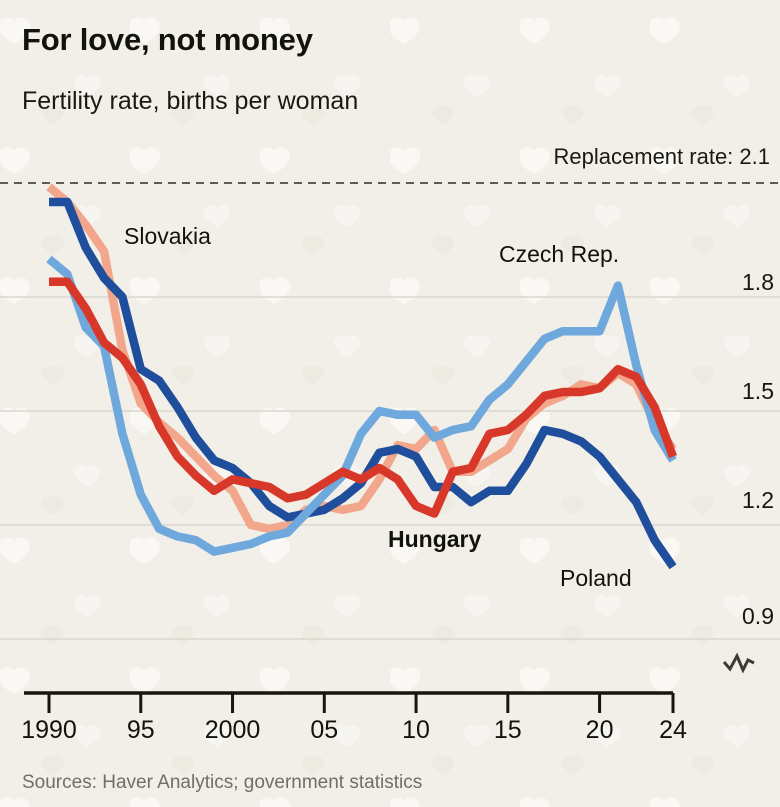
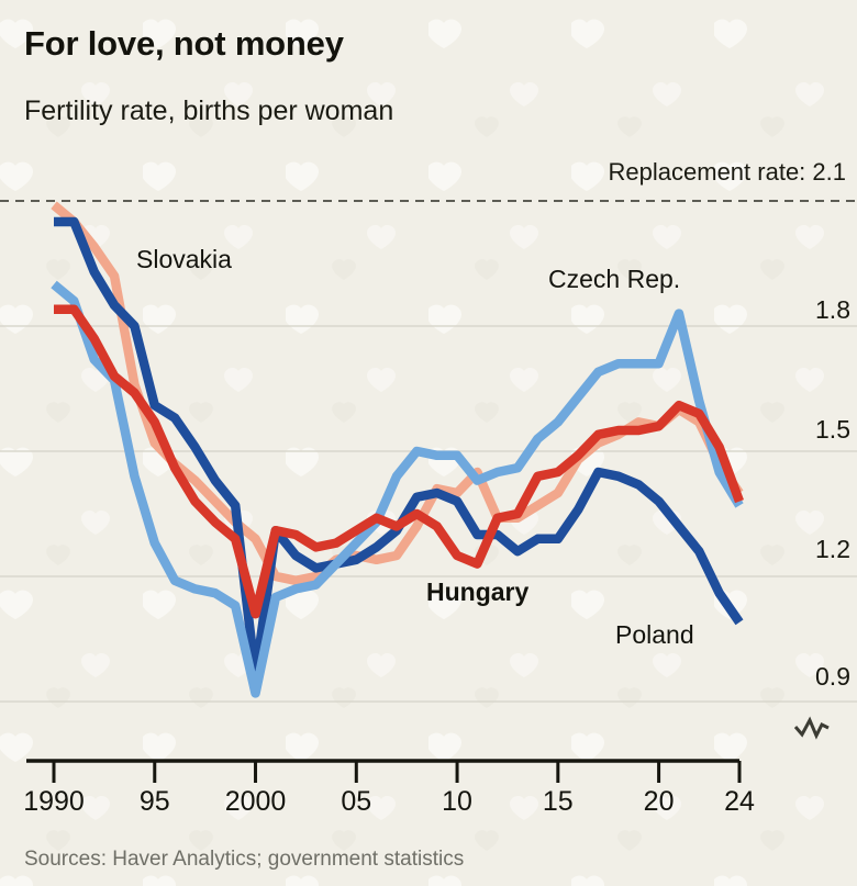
Poland/2000: 1.35 -> 0.96
Hungary/2000: 1.32 -> 1.11
Czech Rep./2000: 1.14 -> 0.92
